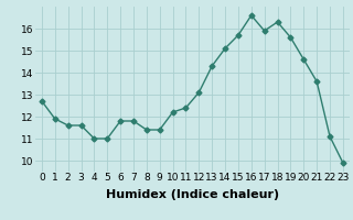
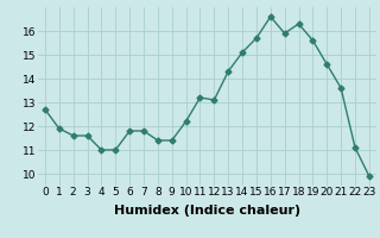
11: 12.4 -> 13.2
